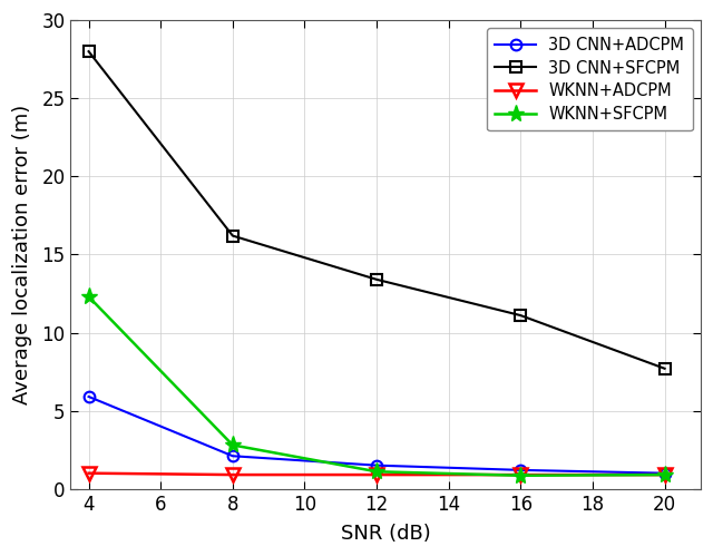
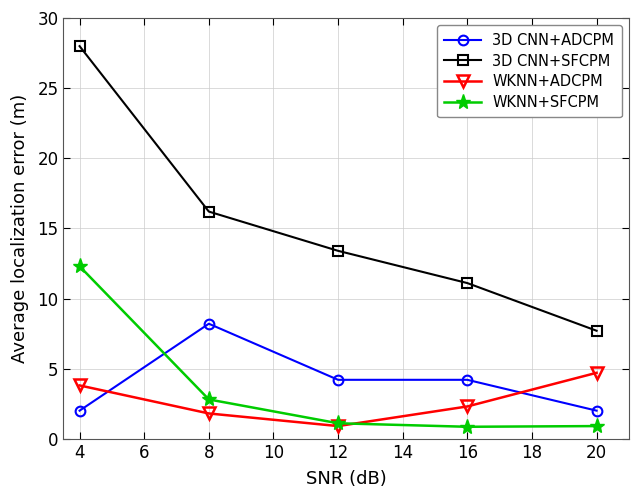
3D CNN+ADCPM/4: 5.9 -> 2.0
WKNN+ADCPM/4: 1.0 -> 3.8
3D CNN+ADCPM/8: 2.1 -> 8.2
WKNN+ADCPM/8: 0.9 -> 1.8
3D CNN+ADCPM/12: 1.5 -> 4.2
3D CNN+ADCPM/16: 1.2 -> 4.2
WKNN+ADCPM/16: 0.9 -> 2.3
3D CNN+ADCPM/20: 1.0 -> 2.0
WKNN+ADCPM/20: 0.9 -> 4.7
